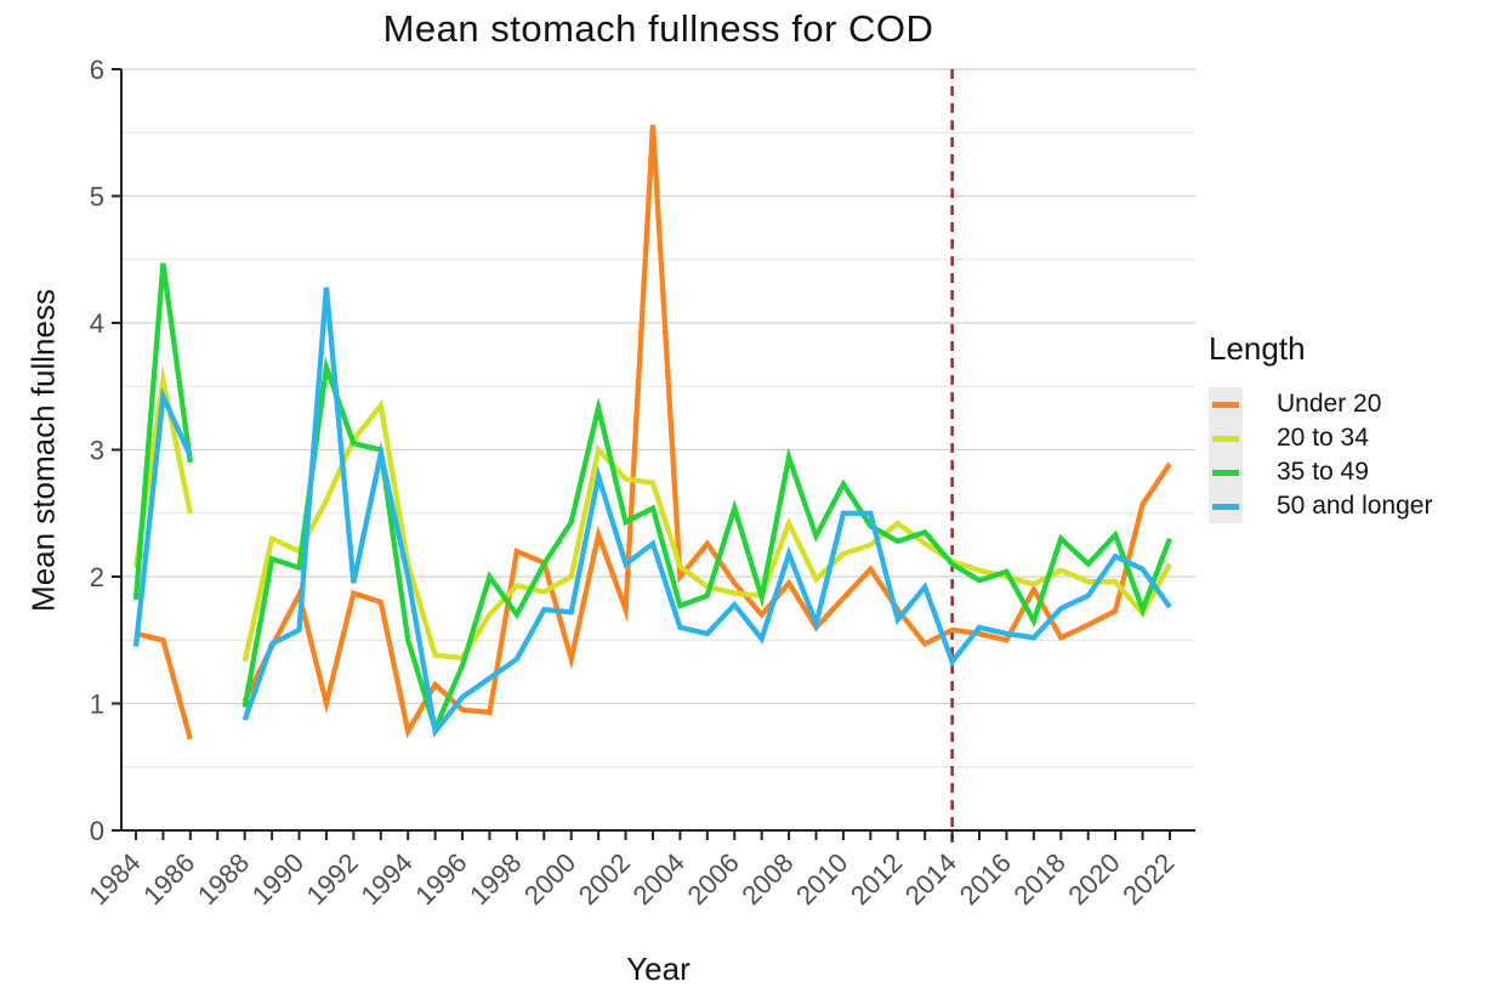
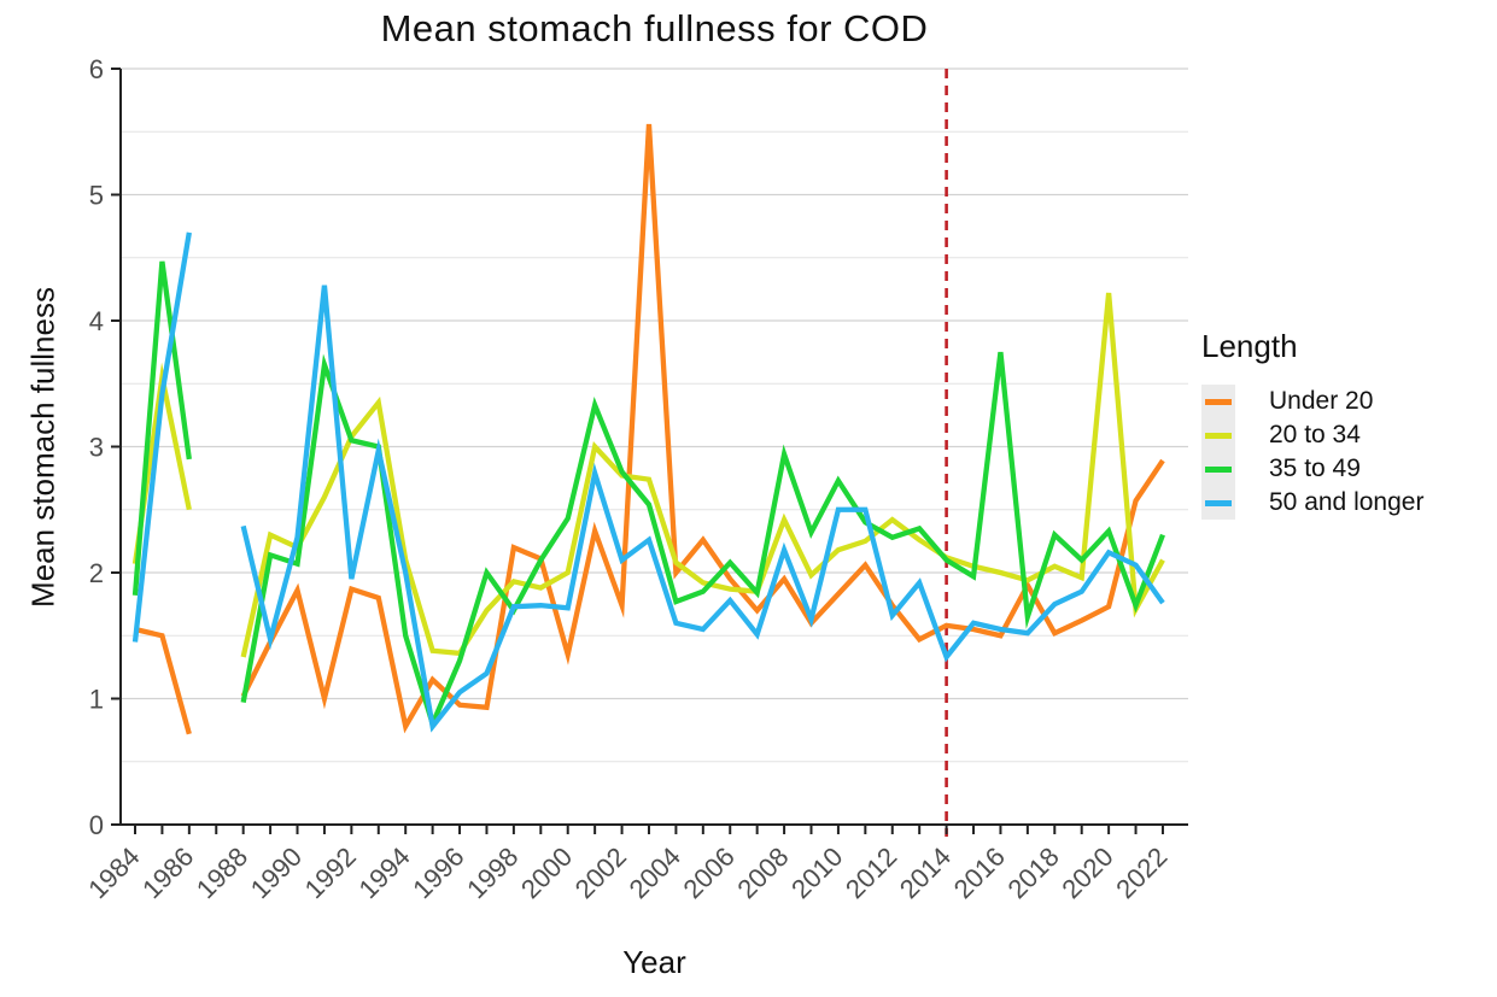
50 and longer/1986: 2.95 -> 4.70
50 and longer/1988: 0.87 -> 2.37
50 and longer/1990: 1.58 -> 2.28
50 and longer/1998: 1.35 -> 1.73
35 to 49/2002: 2.43 -> 2.80
35 to 49/2006: 2.54 -> 2.08
35 to 49/2016: 2.04 -> 3.75
20 to 34/2020: 1.96 -> 4.22
